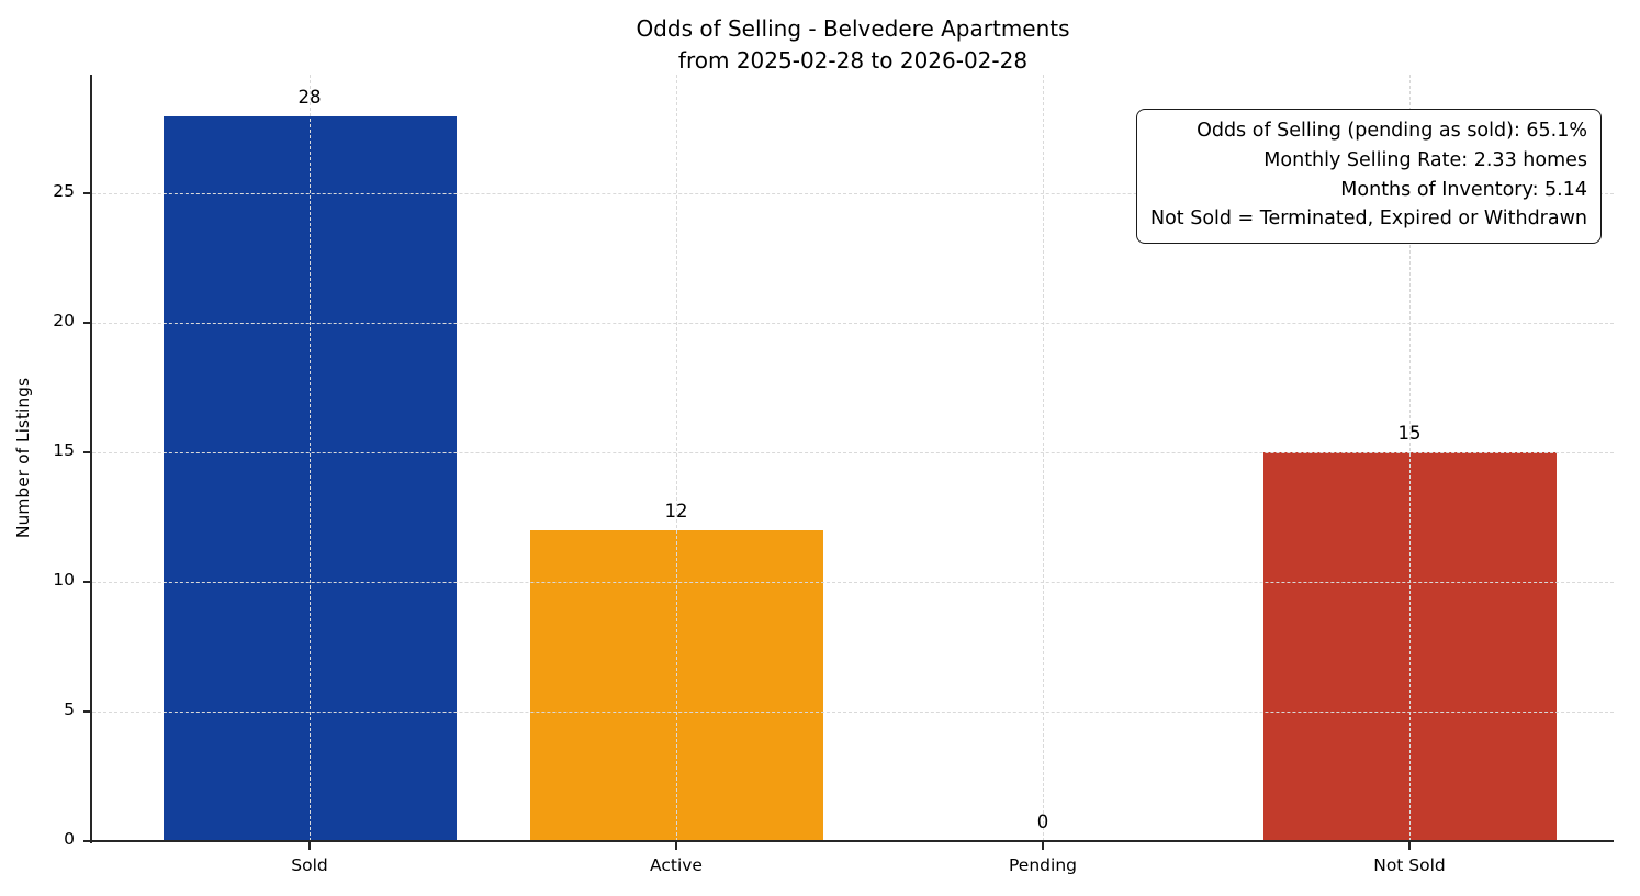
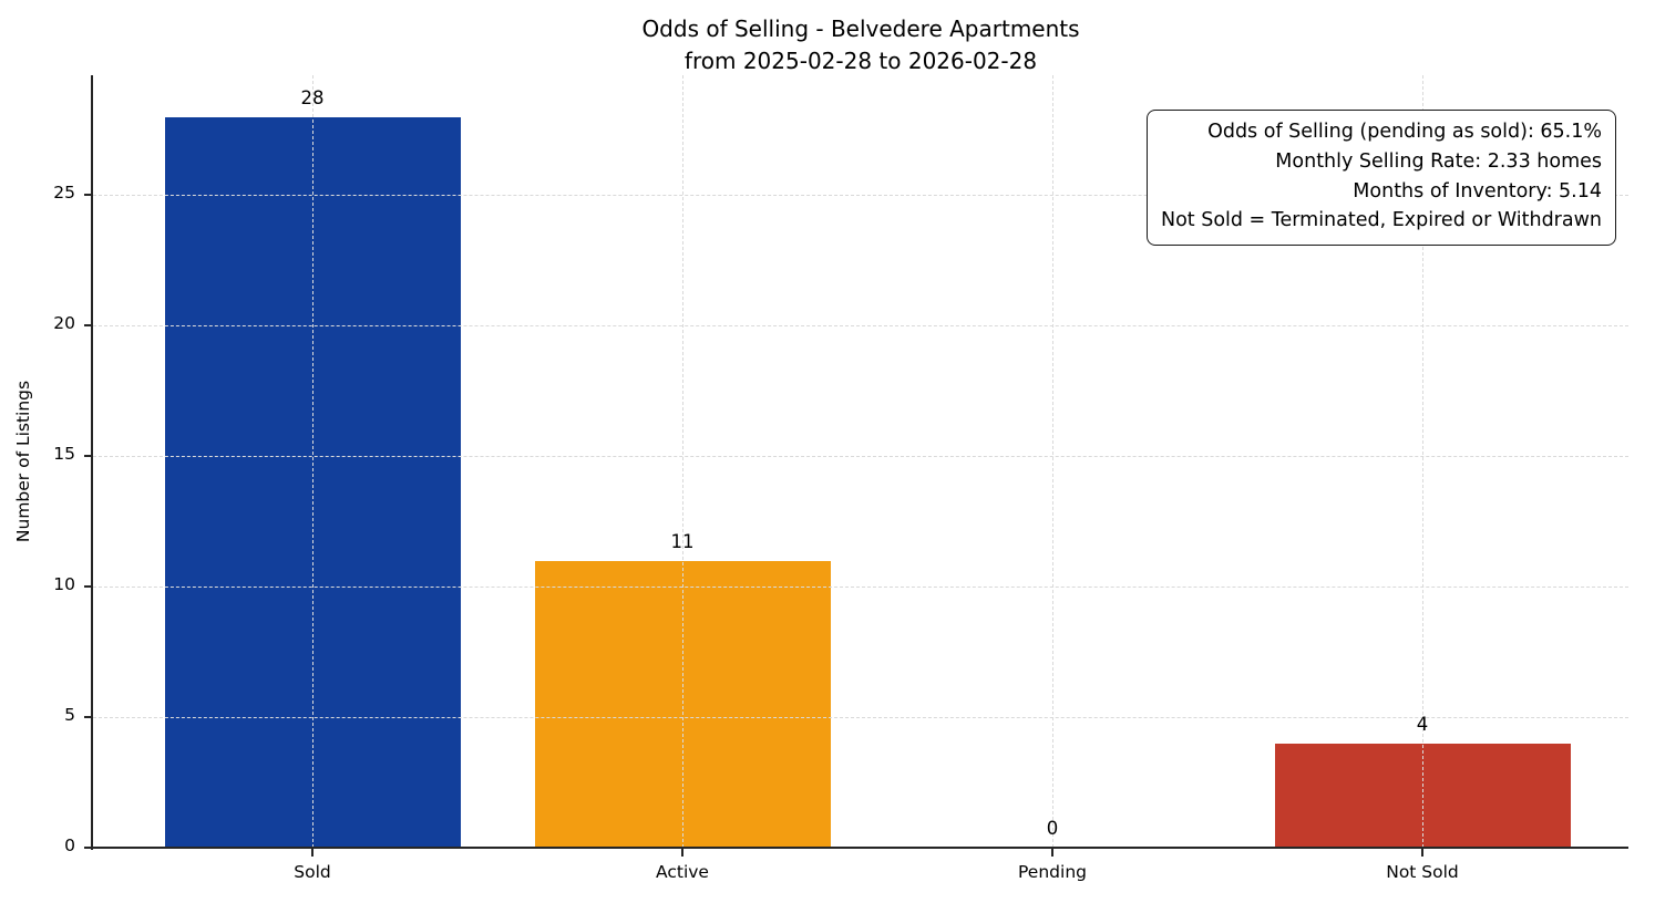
Active: 12 -> 11
Not Sold: 15 -> 4
